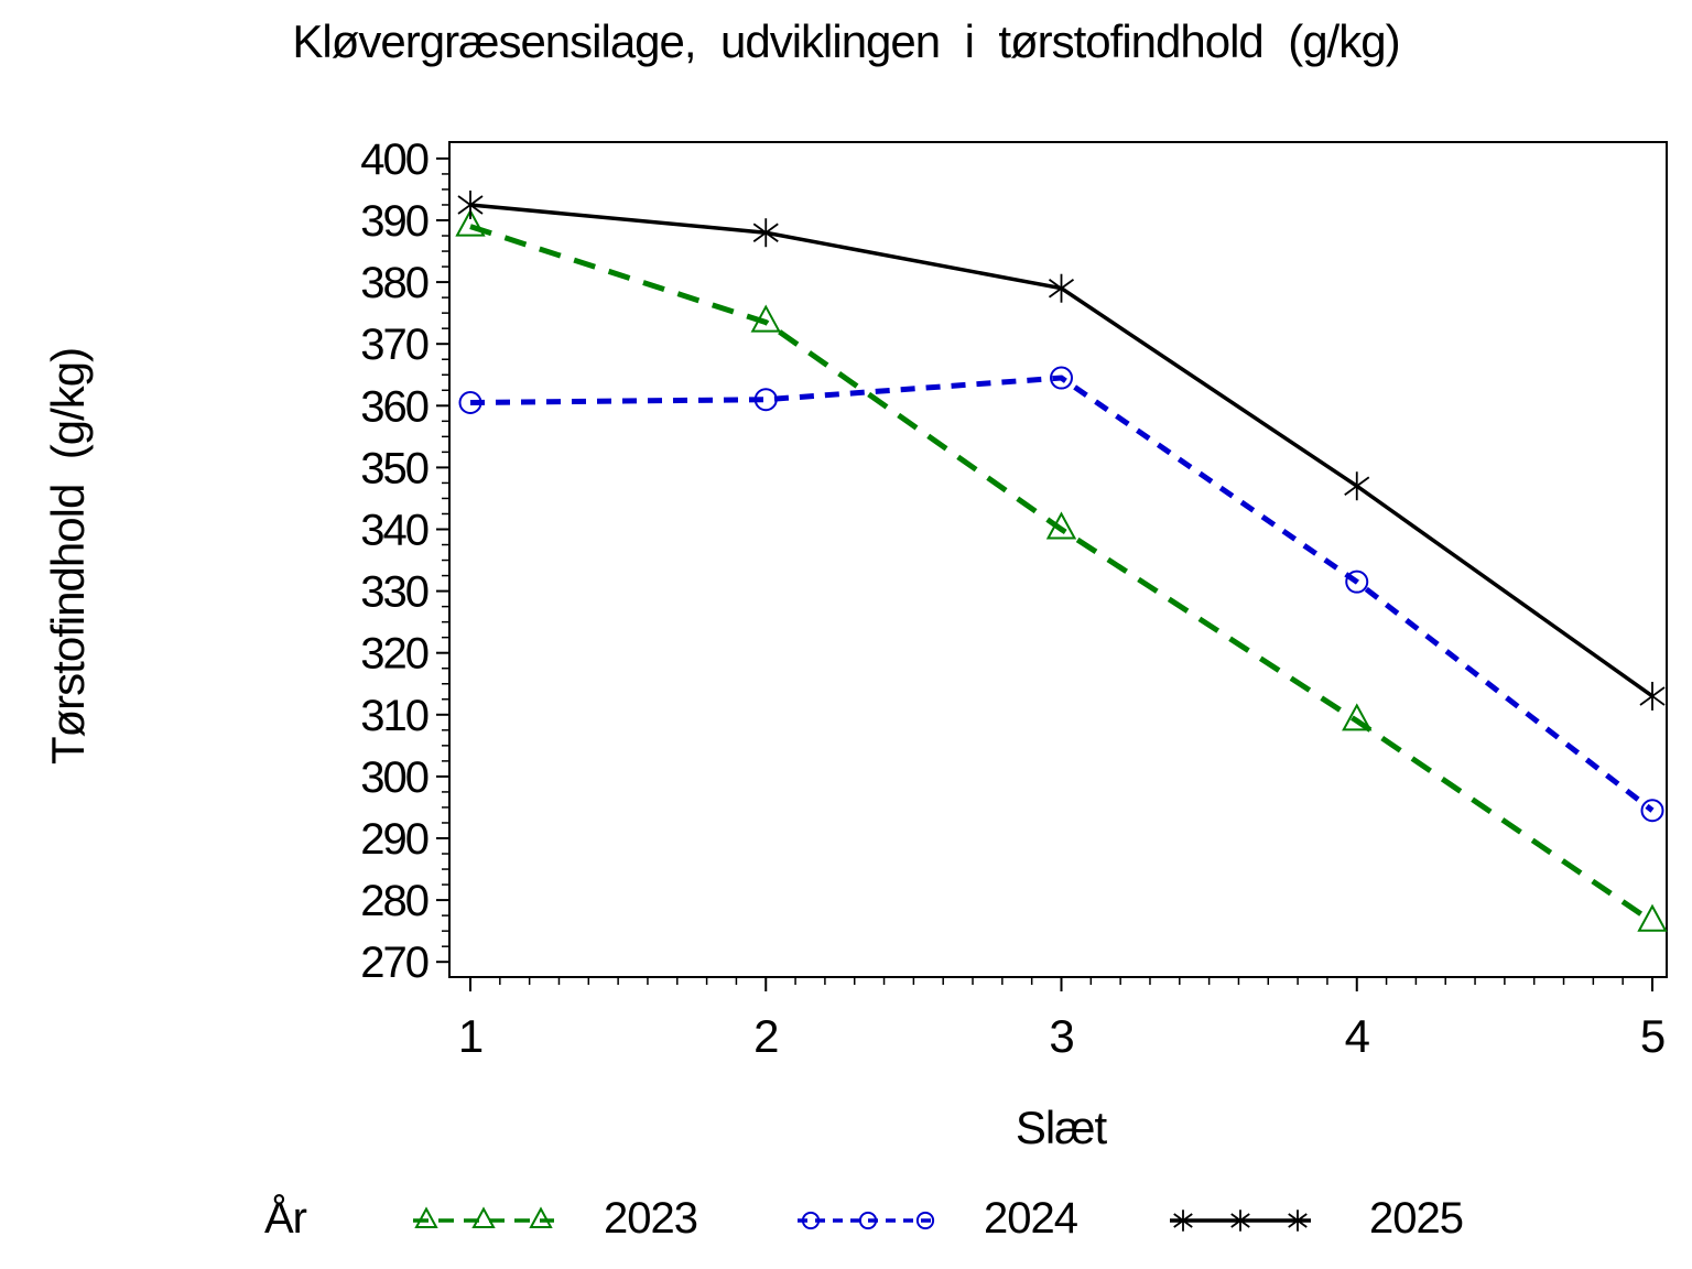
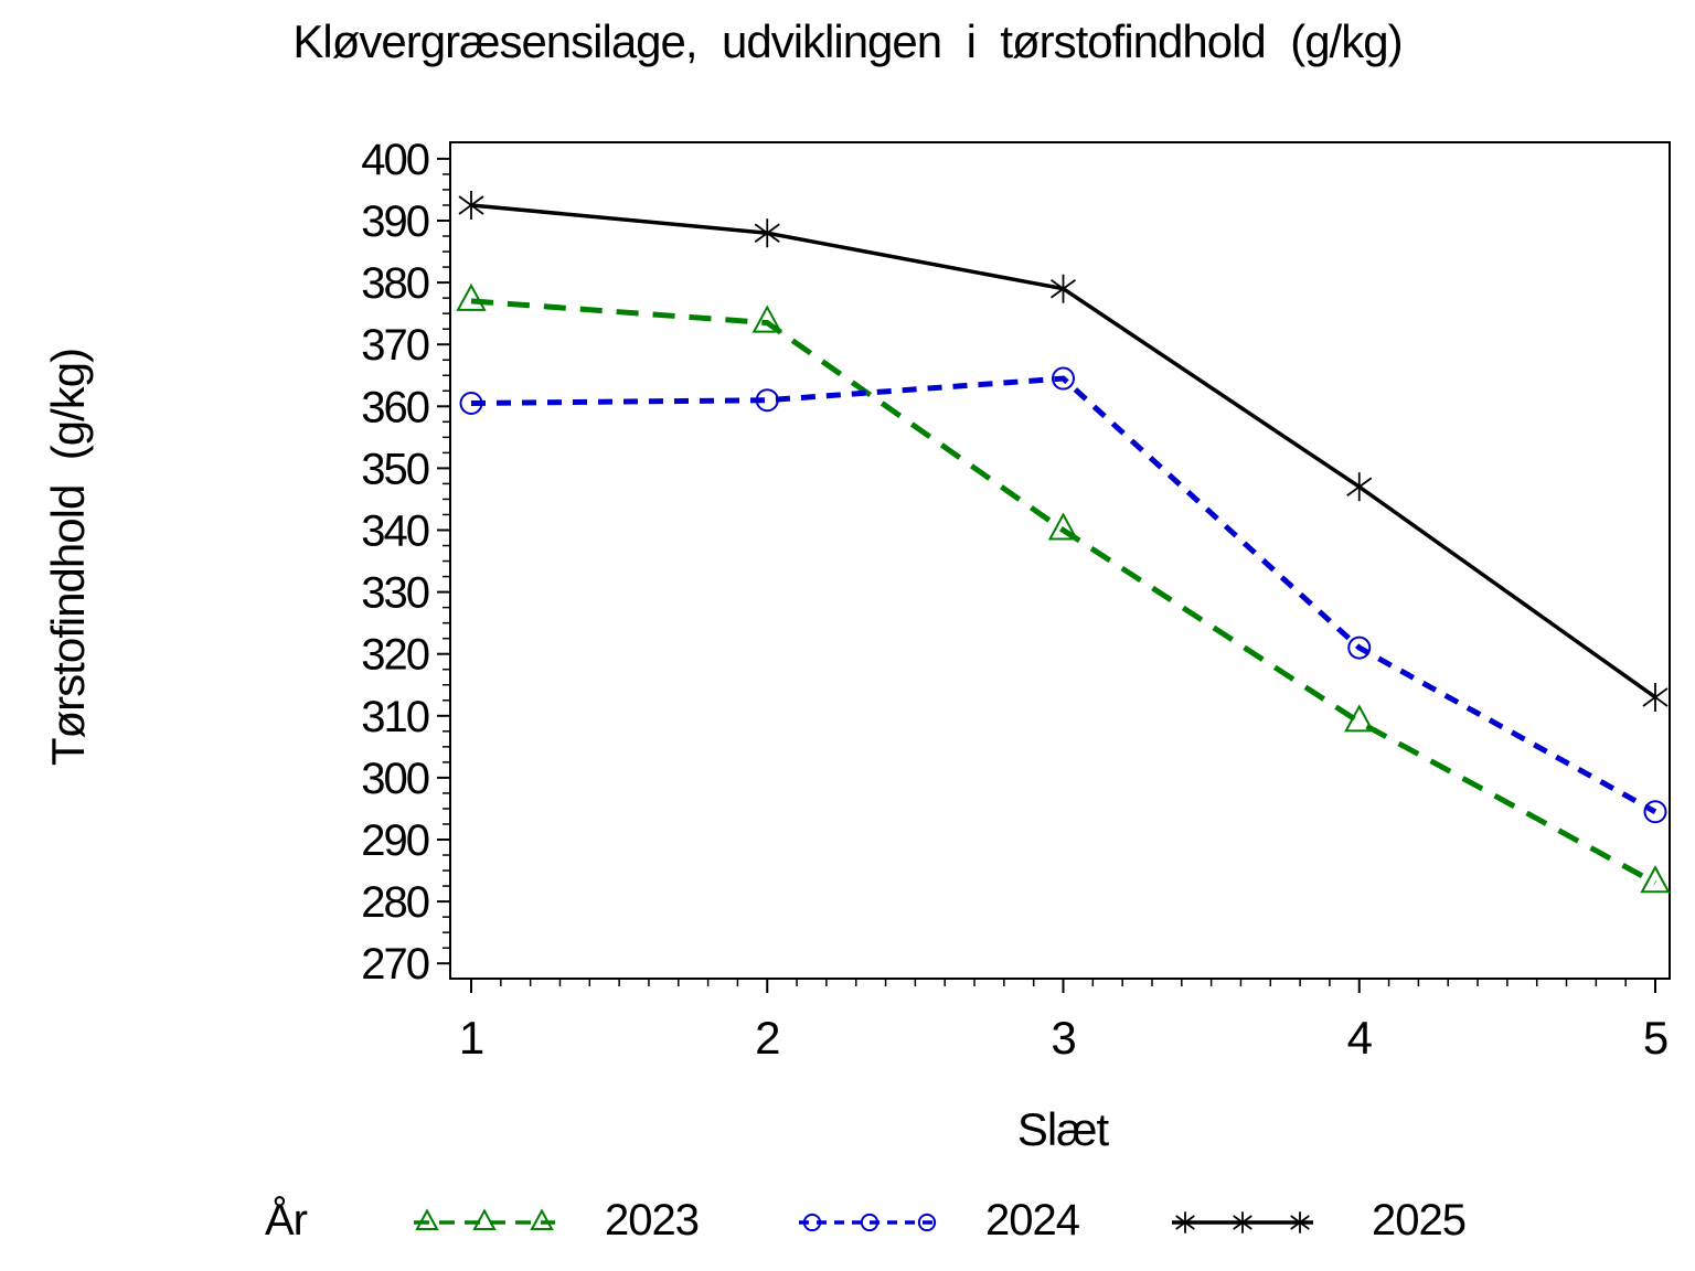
2023/1: 389 -> 377
2024/4: 332 -> 321
2023/5: 276 -> 283
